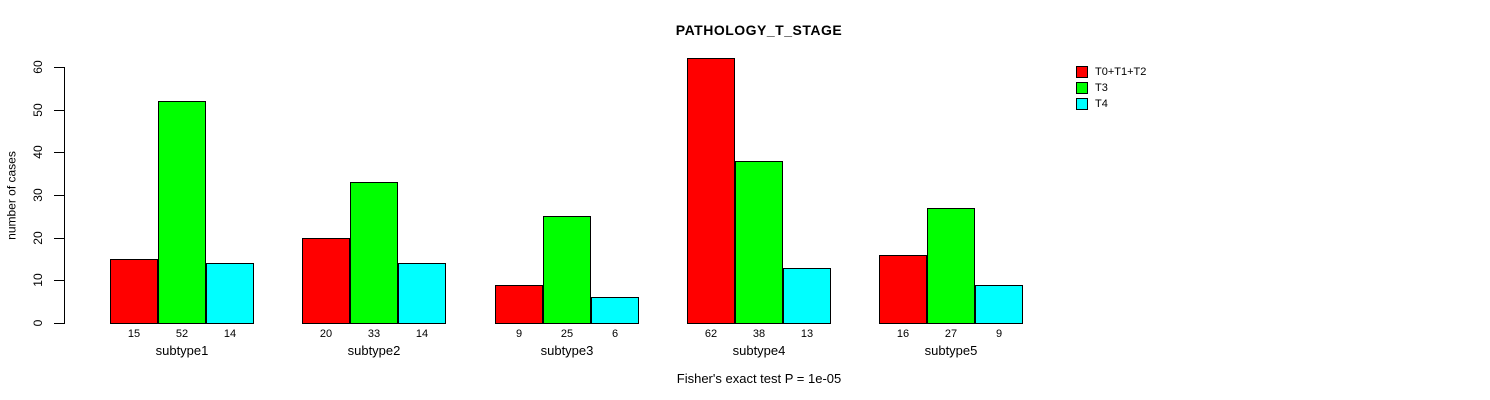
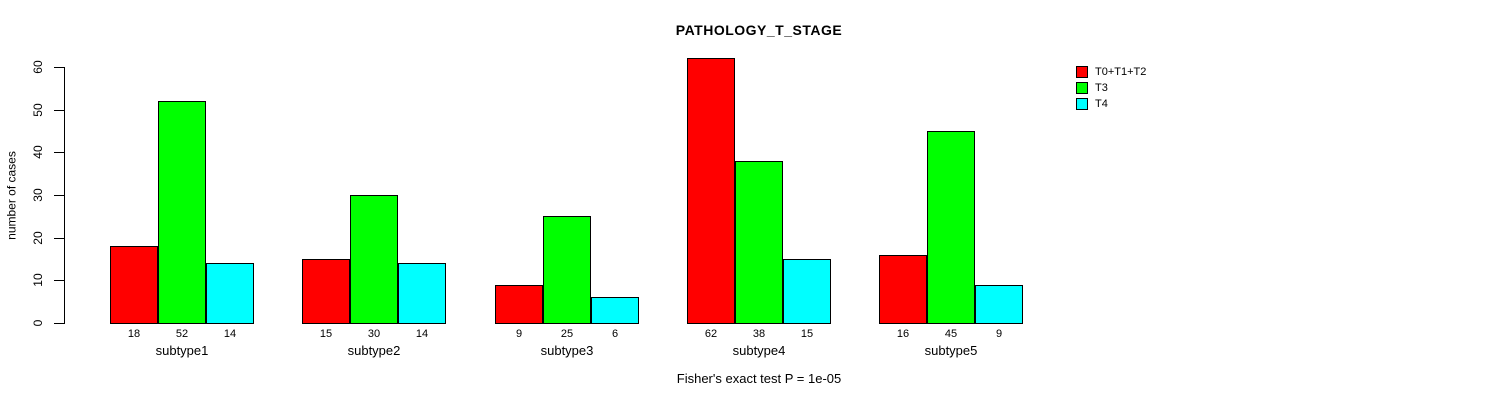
T0+T1+T2/subtype1: 15 -> 18
T0+T1+T2/subtype2: 20 -> 15
T3/subtype2: 33 -> 30
T4/subtype4: 13 -> 15
T3/subtype5: 27 -> 45
